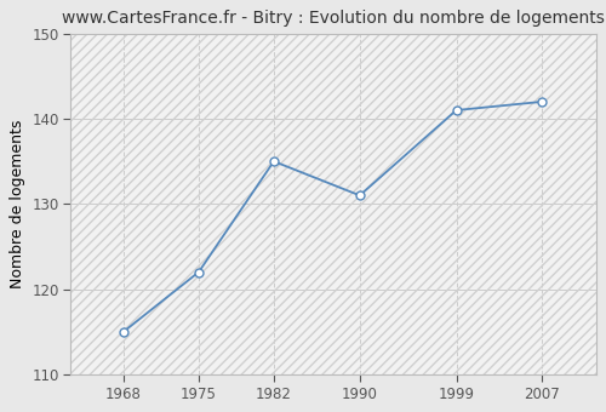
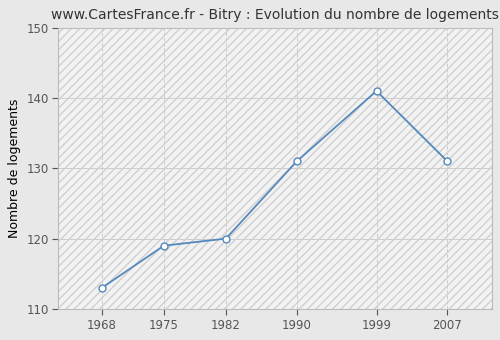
1968: 115 -> 113
1975: 122 -> 119
1982: 135 -> 120
2007: 142 -> 131
